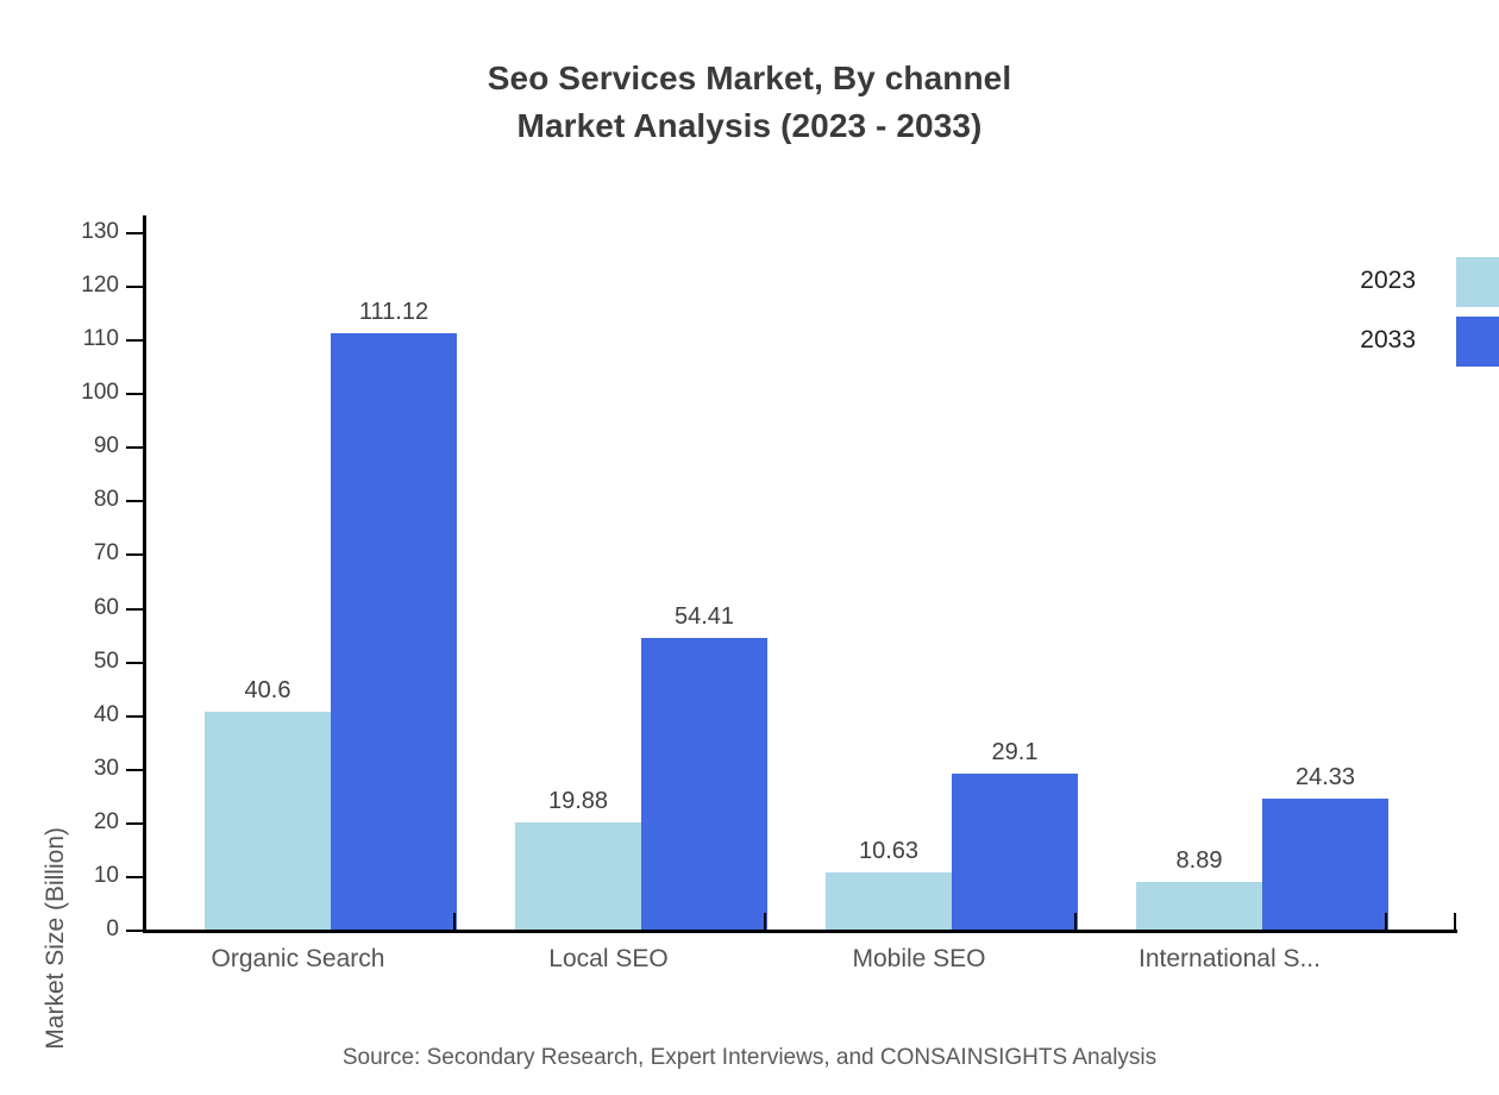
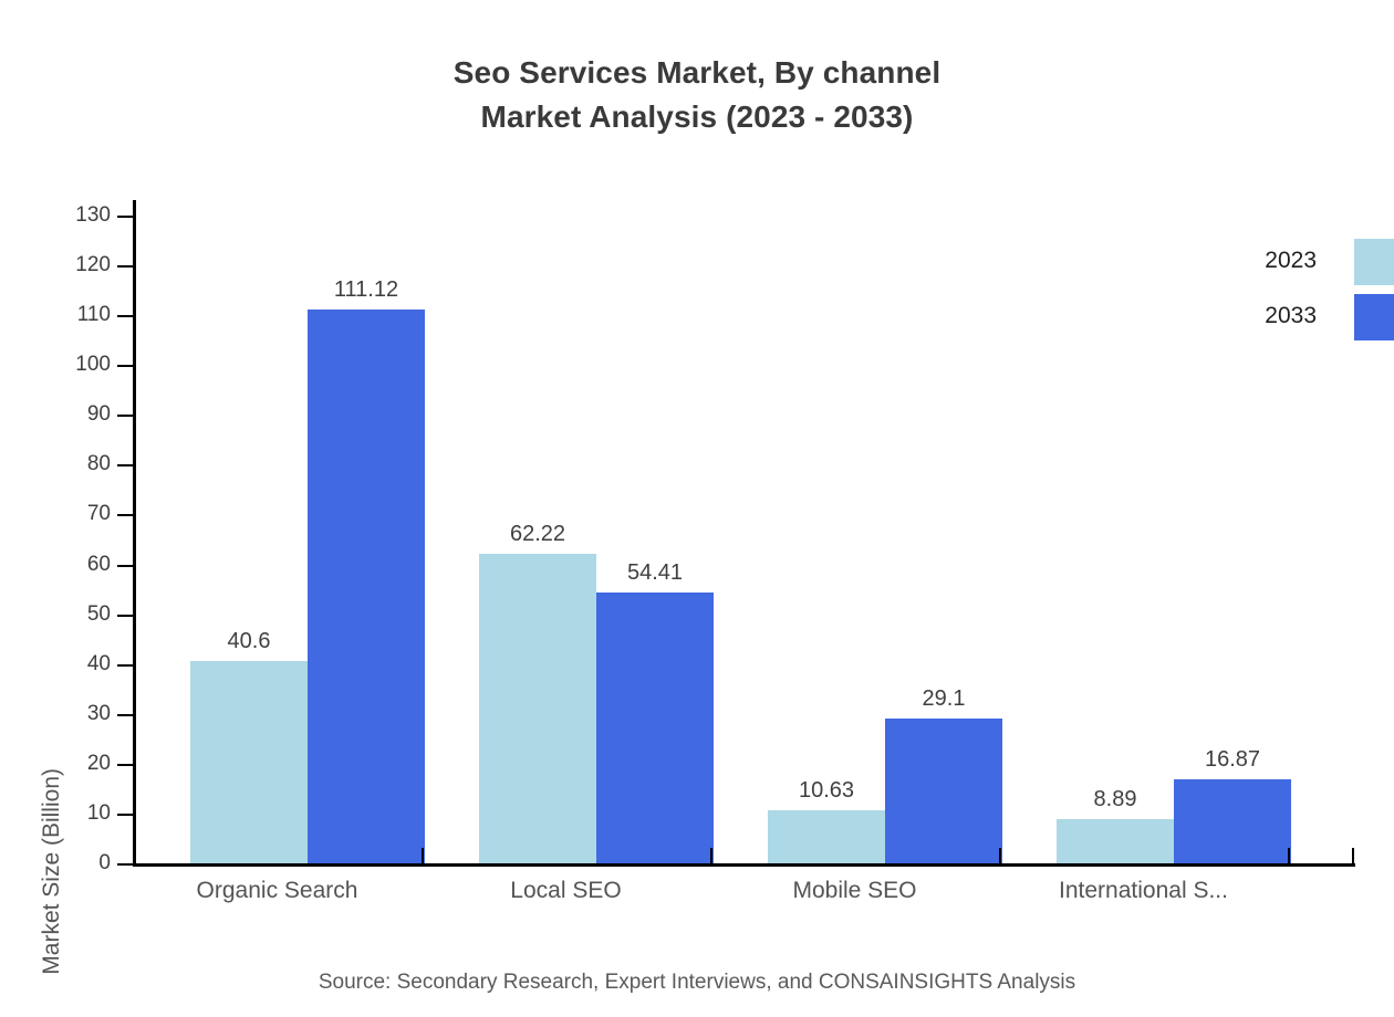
2023/Local SEO: 19.88 -> 62.22
2033/International S...: 24.33 -> 16.87
